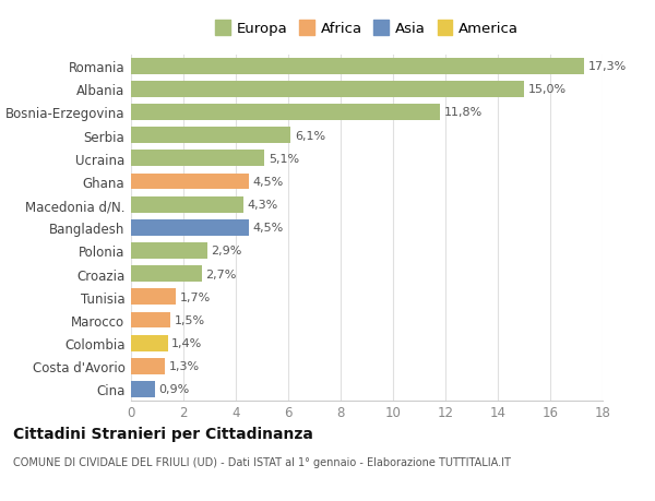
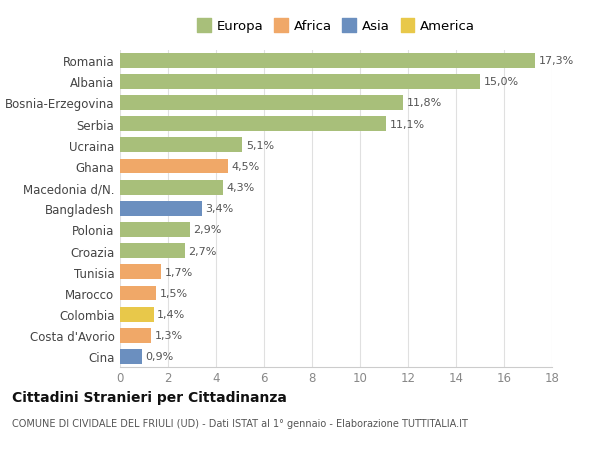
Serbia: 6,1% -> 11,1%
Bangladesh: 4,5% -> 3,4%
